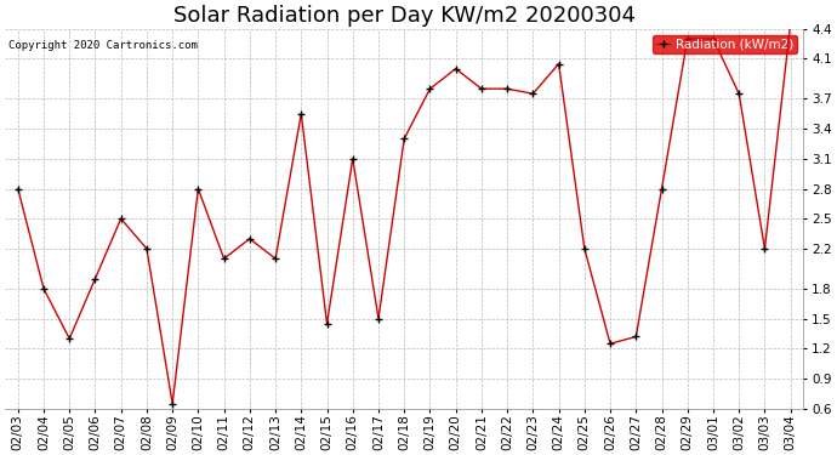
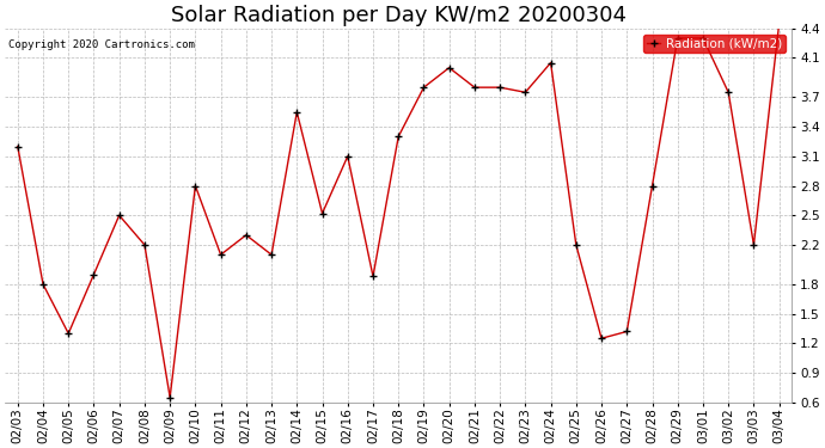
02/03: 2.80 -> 3.20
02/15: 1.45 -> 2.52
02/17: 1.50 -> 1.88
